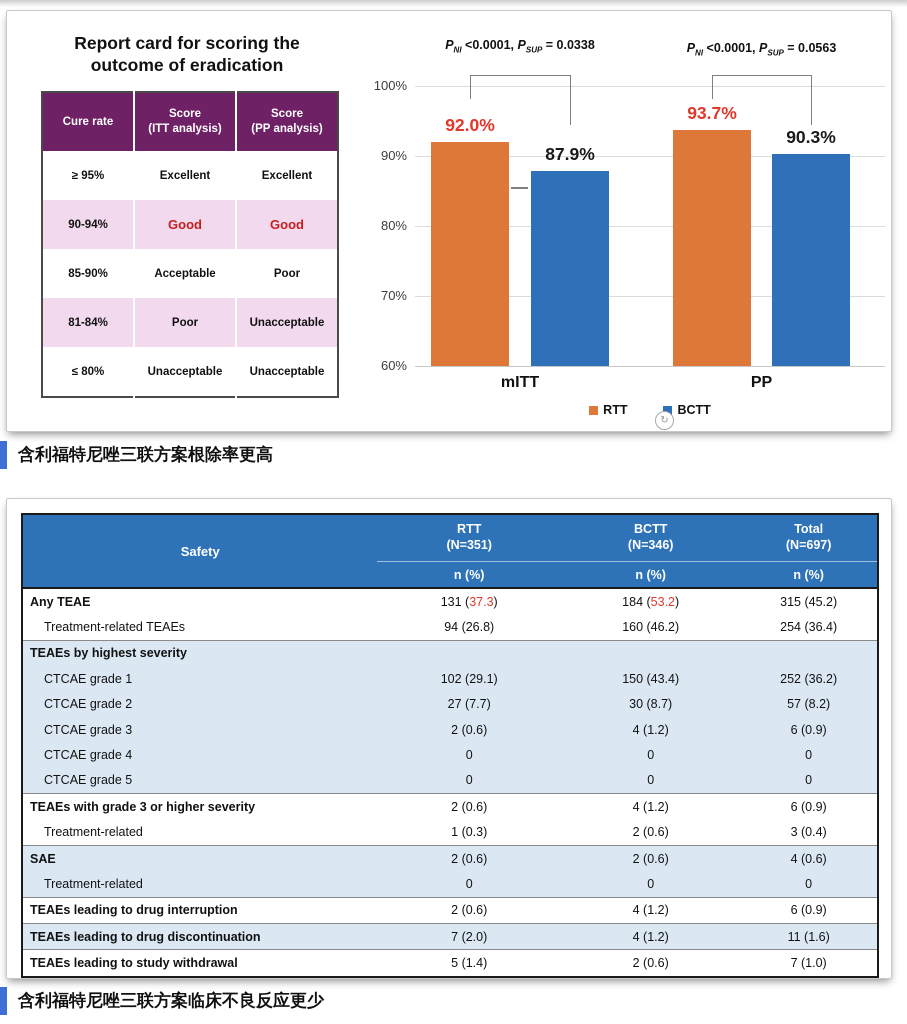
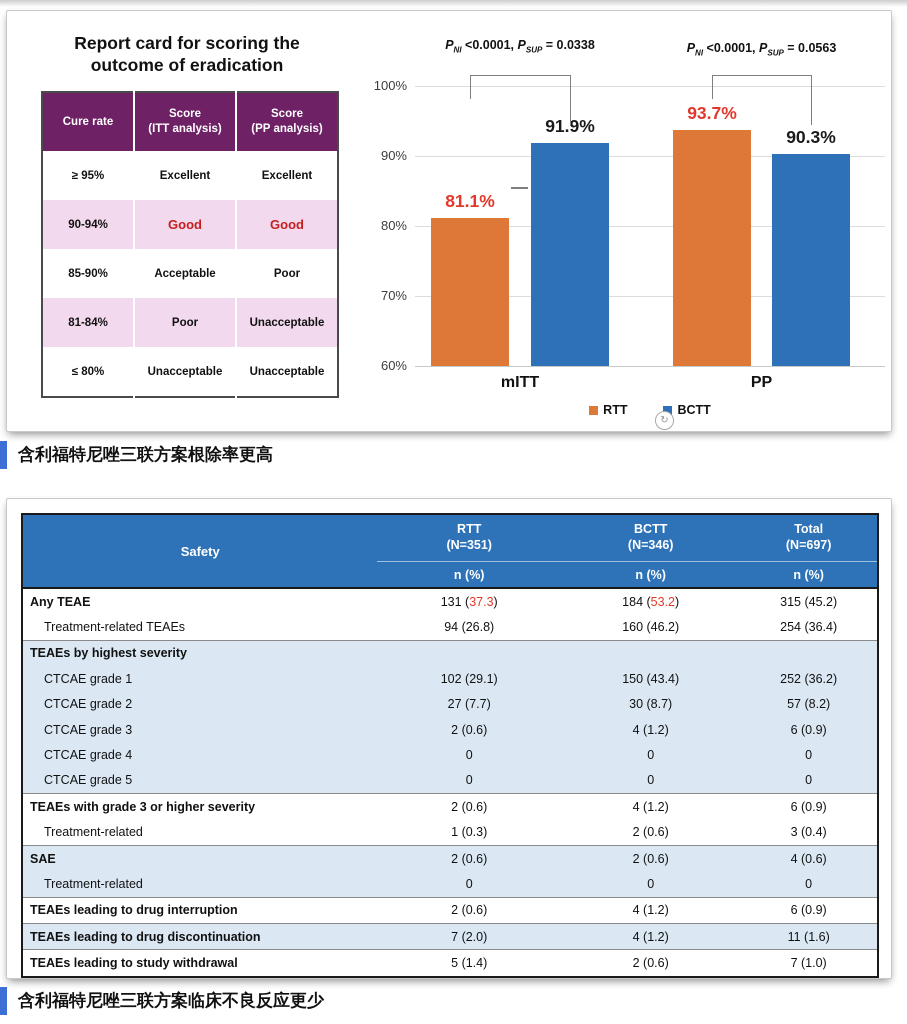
RTT/mITT: 92.0% -> 81.1%
BCTT/mITT: 87.9% -> 91.9%
